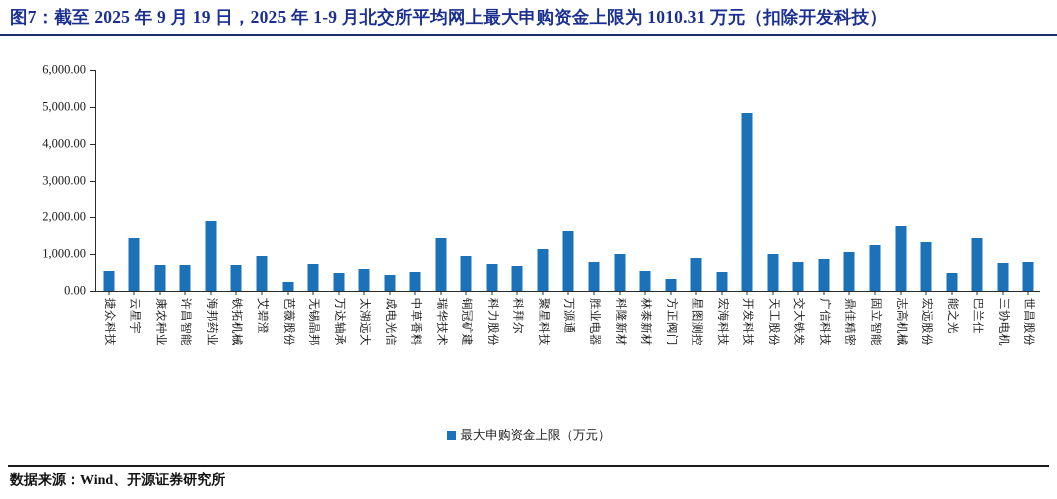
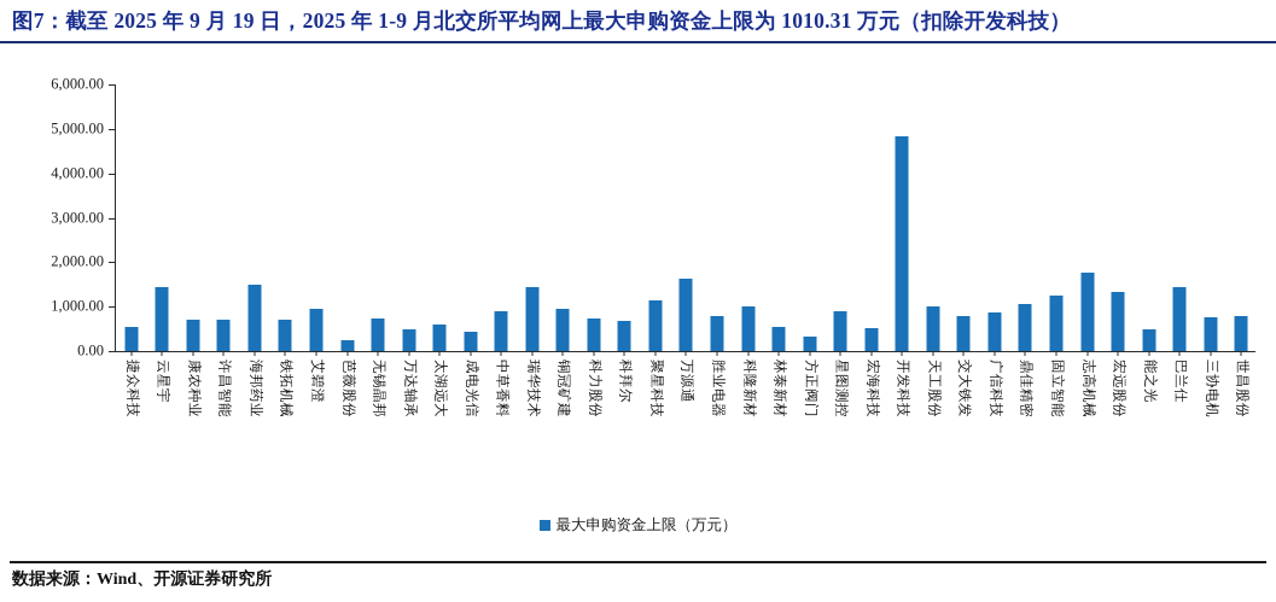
海邦药业: 1900 -> 1500
中草香料: 500 -> 900
